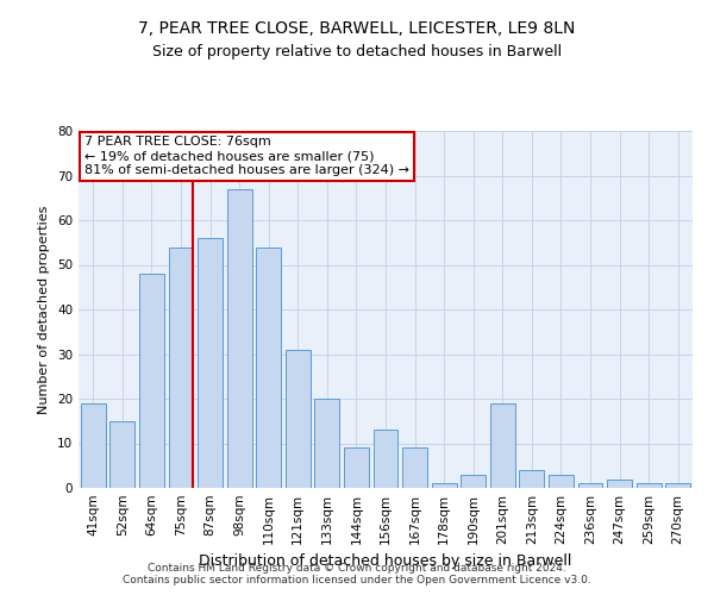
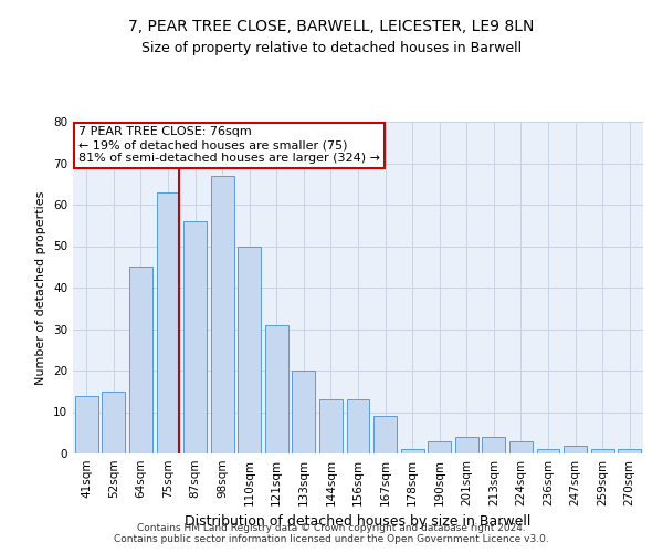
41sqm: 19 -> 14
64sqm: 48 -> 45
75sqm: 54 -> 63
110sqm: 54 -> 50
144sqm: 9 -> 13
201sqm: 19 -> 4
